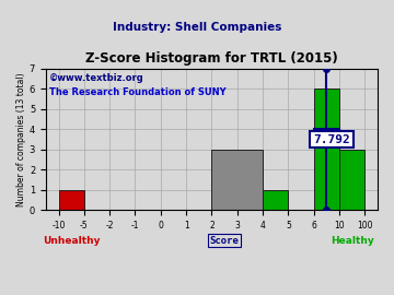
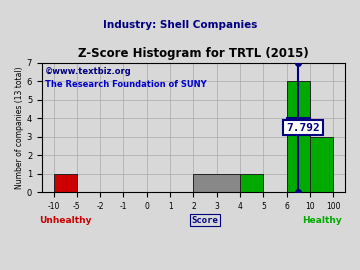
3: 3 -> 1
